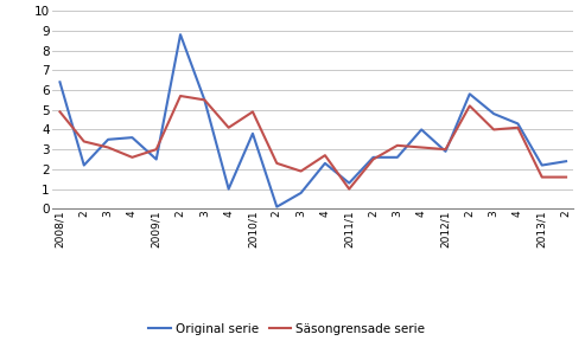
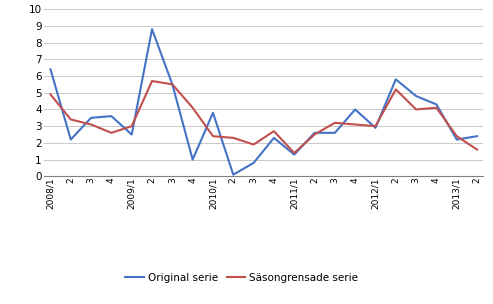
Säsongrensade serie/2010/1: 4.9 -> 2.4
Säsongrensade serie/2011/1: 1.0 -> 1.4
Säsongrensade serie/2013/1: 1.6 -> 2.4
